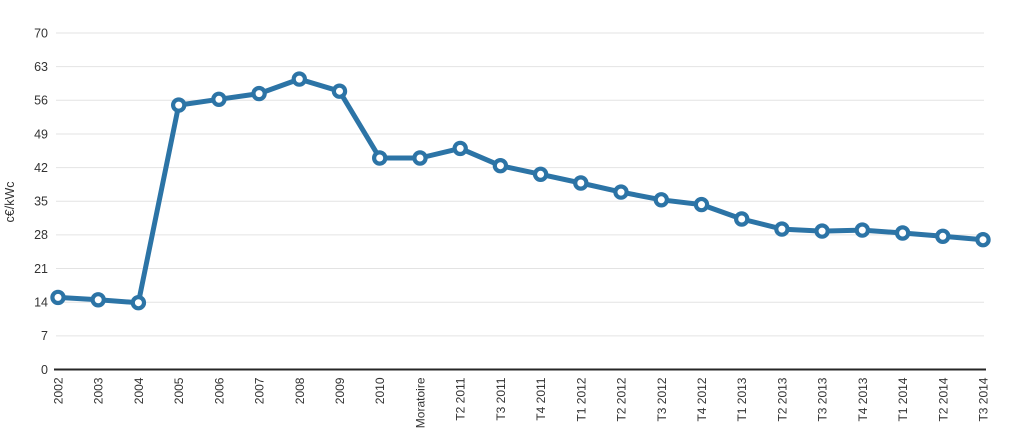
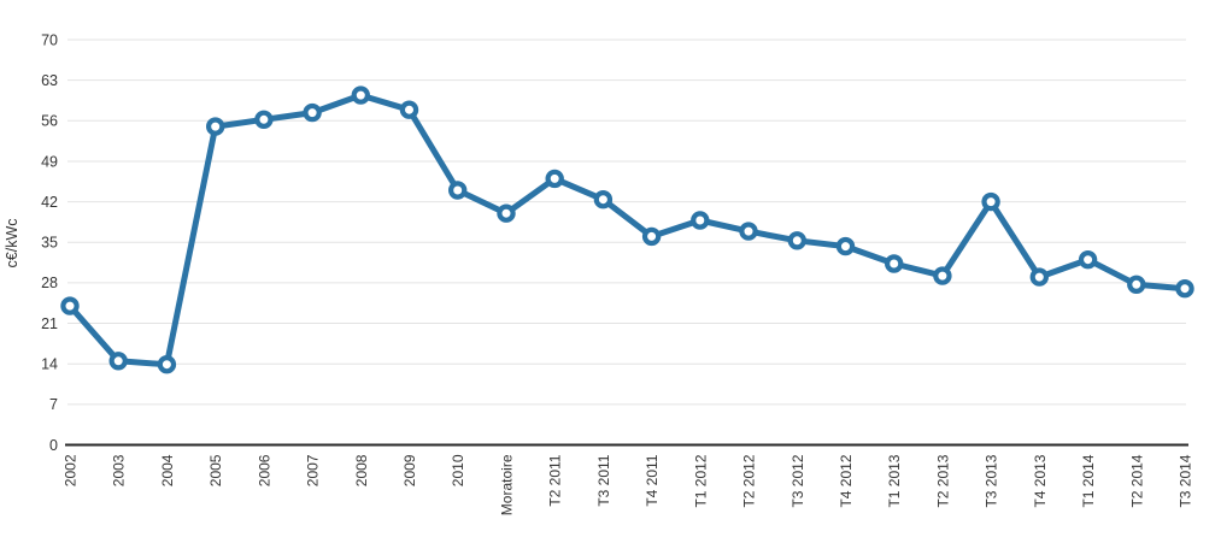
2002: 15 -> 24
Moratoire: 44 -> 40
T4 2011: 41 -> 36
T3 2013: 29 -> 42
T1 2014: 28 -> 32
